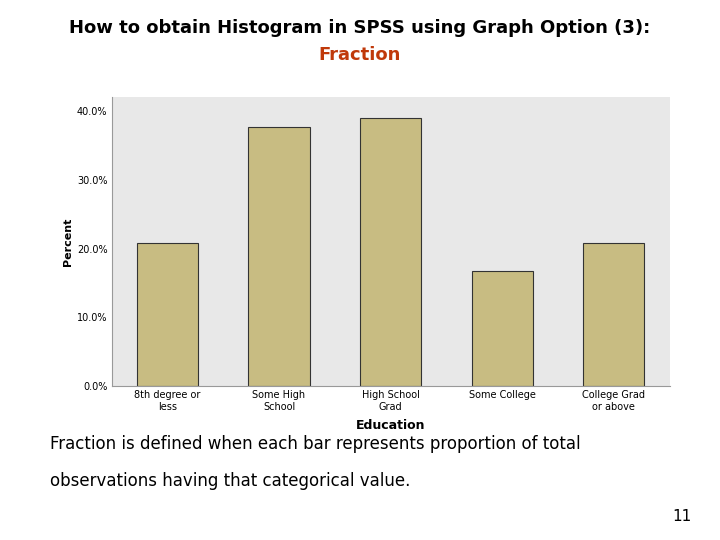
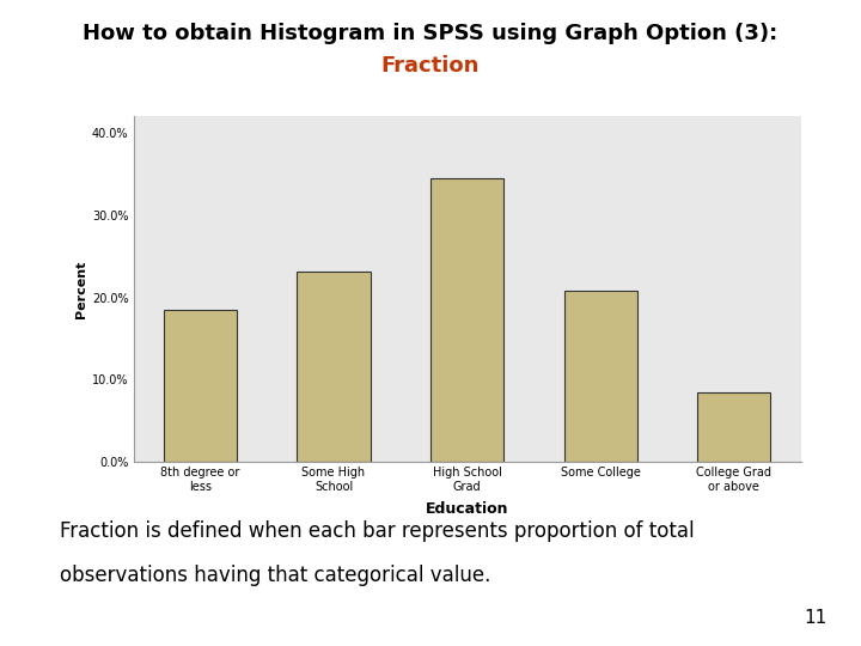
8th degree or less: 20.8% -> 18.5%
Some High School: 37.6% -> 23.2%
High School Grad: 39.0% -> 34.5%
Some College: 16.8% -> 20.8%
College Grad or above: 20.8% -> 8.5%
